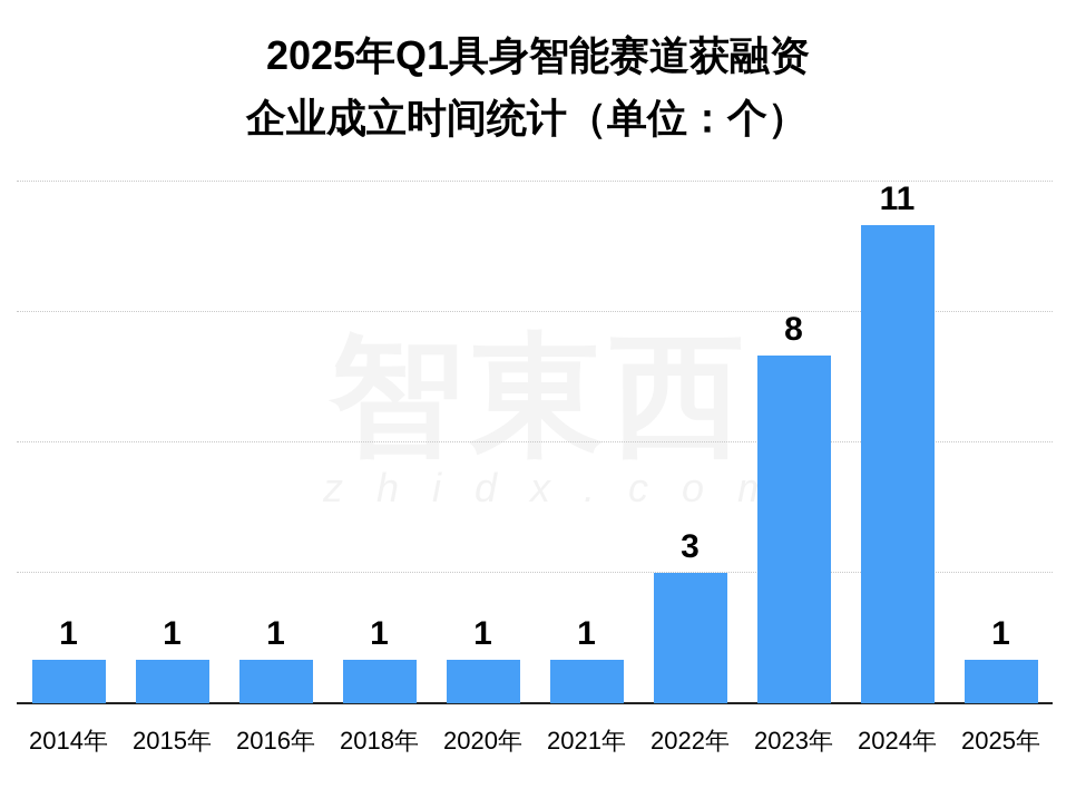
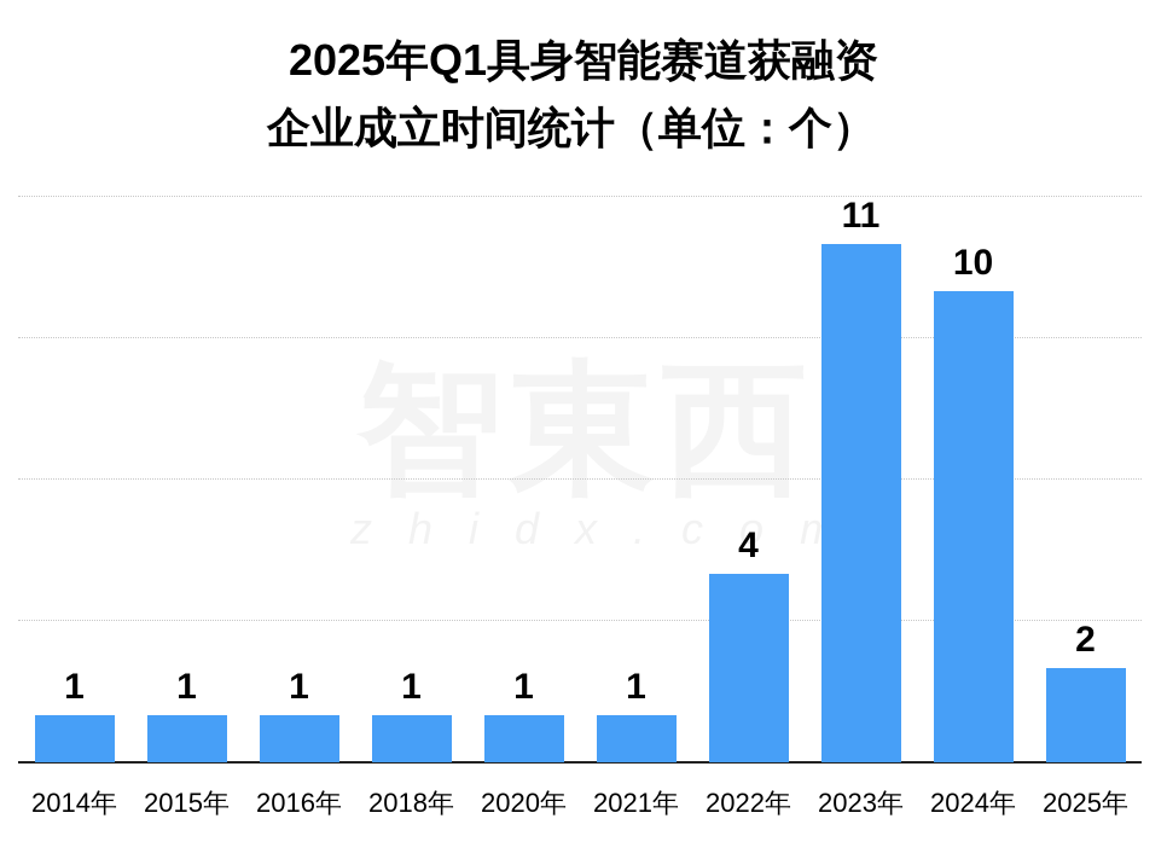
2022年: 3 -> 4
2023年: 8 -> 11
2024年: 11 -> 10
2025年: 1 -> 2
